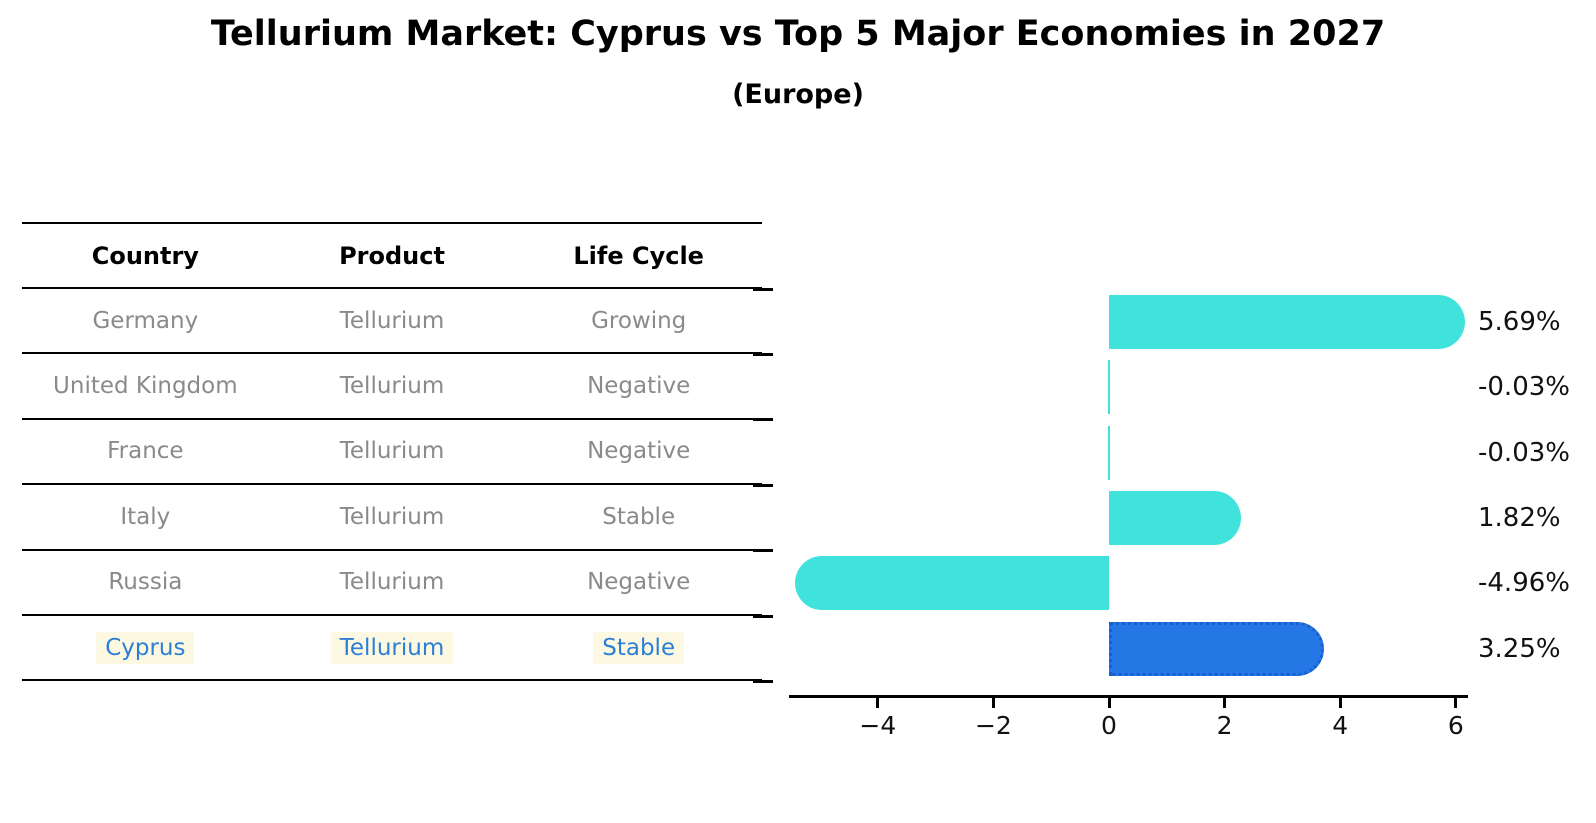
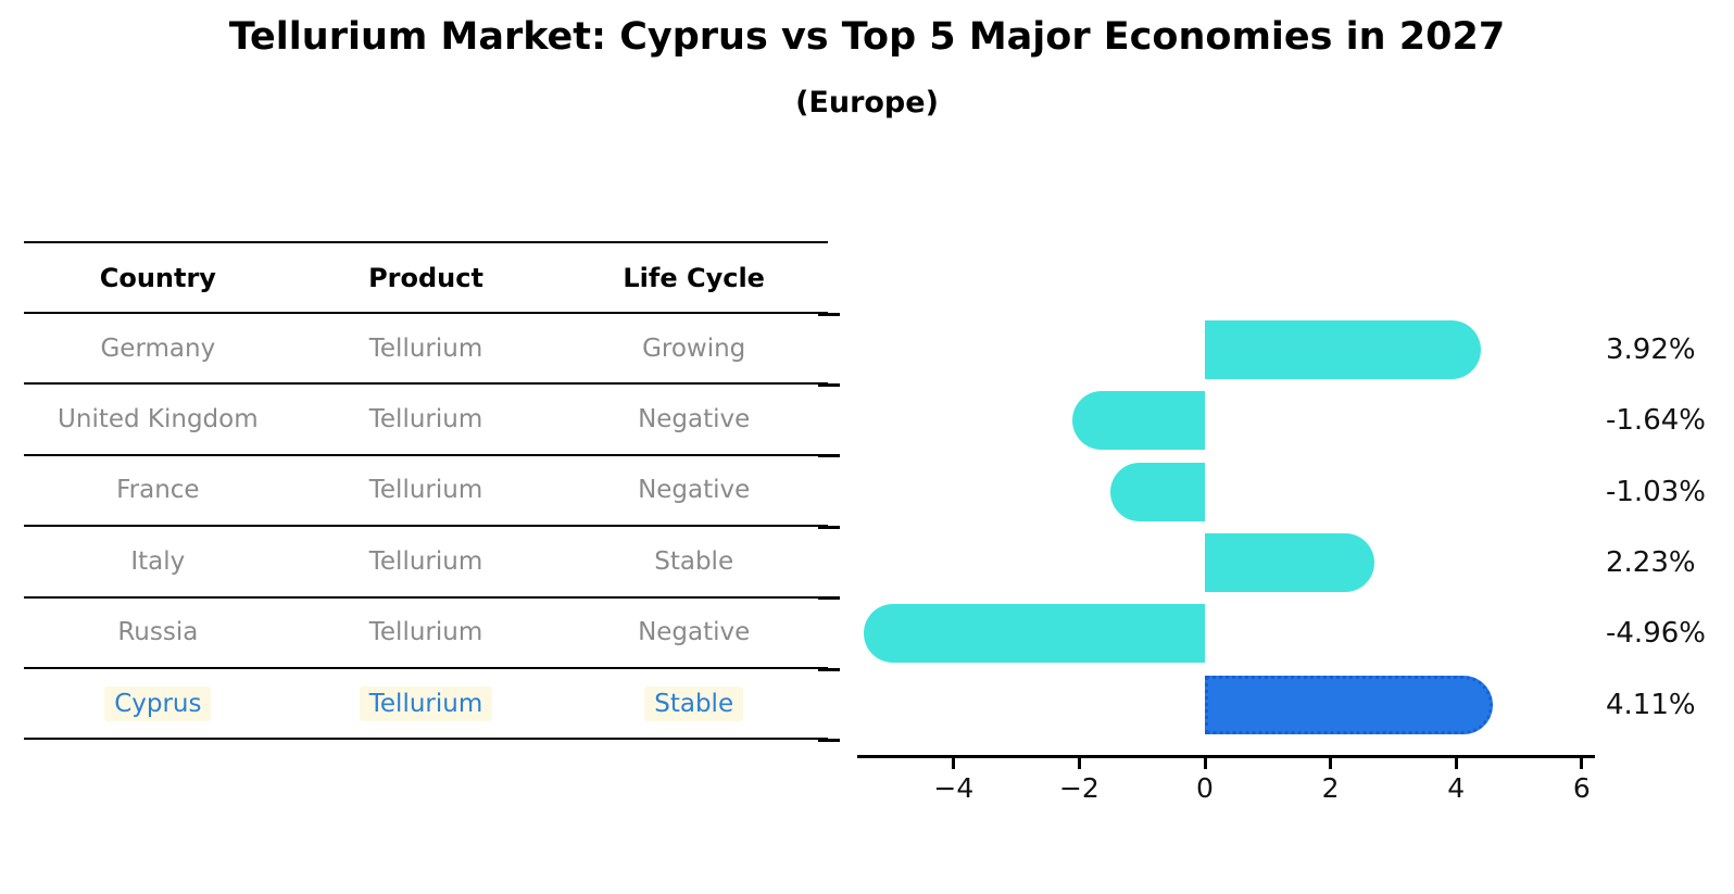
Germany: 5.69% -> 3.92%
United Kingdom: -0.03% -> -1.64%
France: -0.03% -> -1.03%
Italy: 1.82% -> 2.23%
Cyprus: 3.25% -> 4.11%
